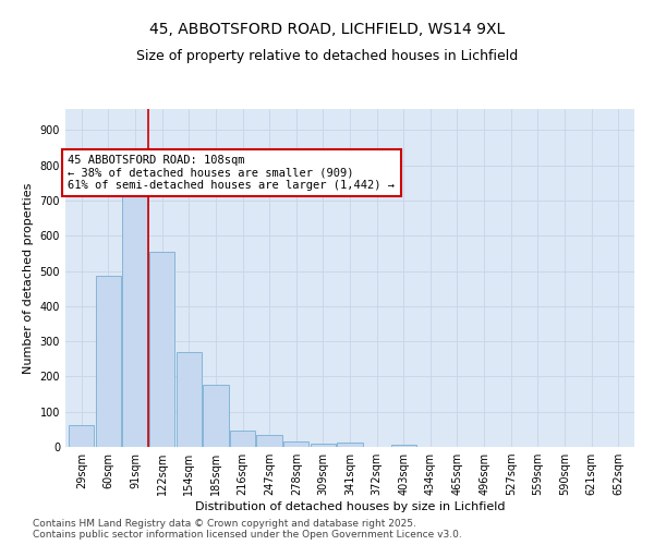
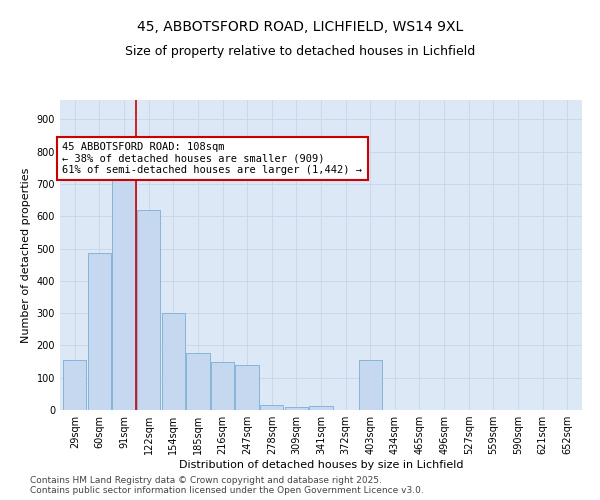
29sqm: 62 -> 155
122sqm: 553 -> 620
154sqm: 270 -> 300
216sqm: 48 -> 150
247sqm: 34 -> 140
403sqm: 5 -> 155
